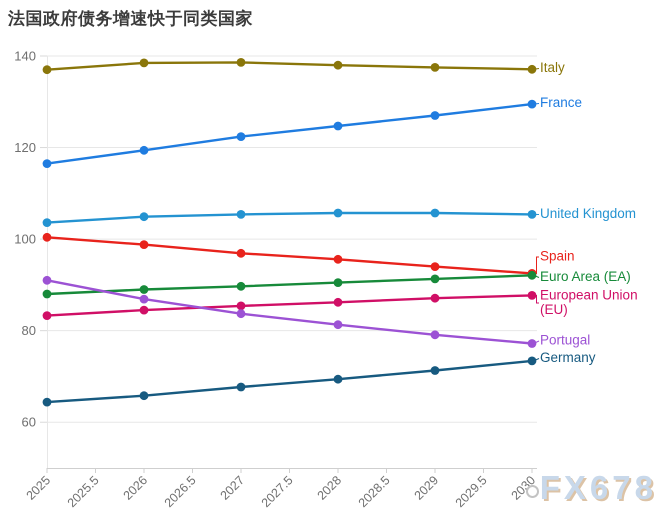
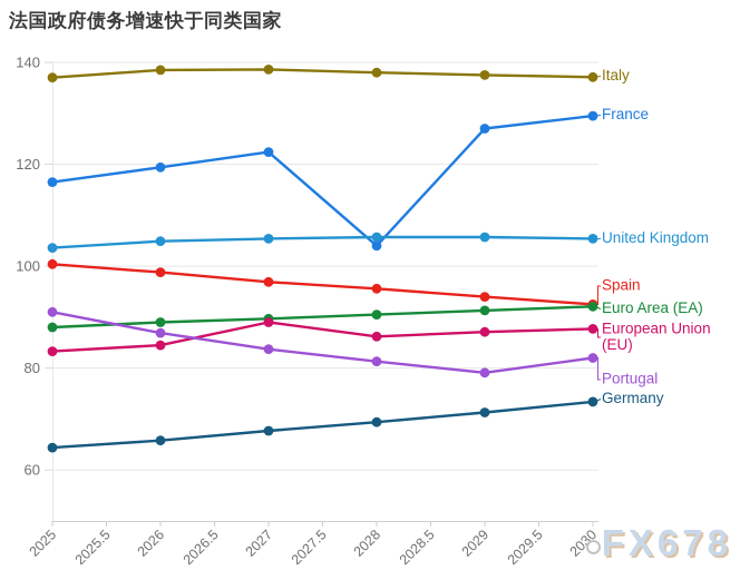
European Union (EU)/2027: 85 -> 89
France/2028: 125 -> 104
Portugal/2030: 77 -> 82
